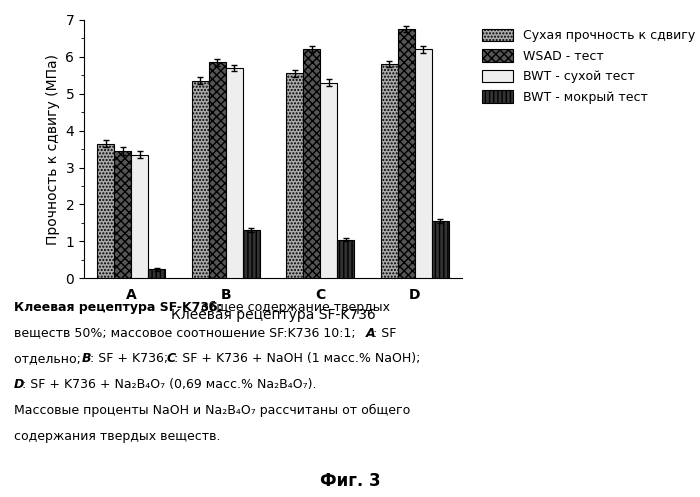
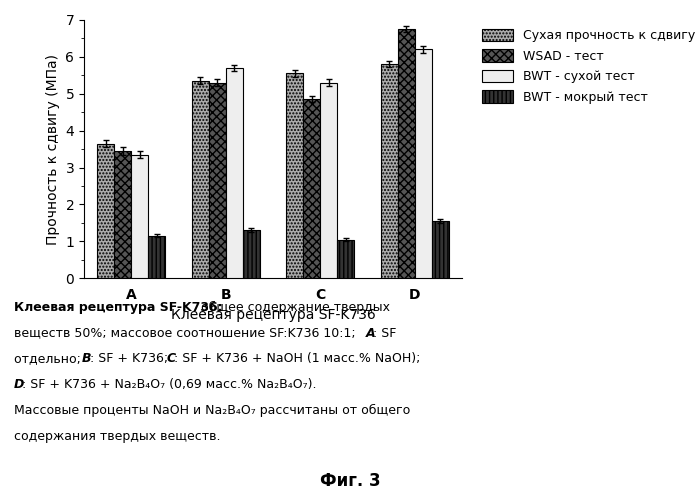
BWT - мокрый тест/A: 0.25 -> 1.15
WSAD - тест/B: 5.85 -> 5.30
WSAD - тест/C: 6.20 -> 4.85
